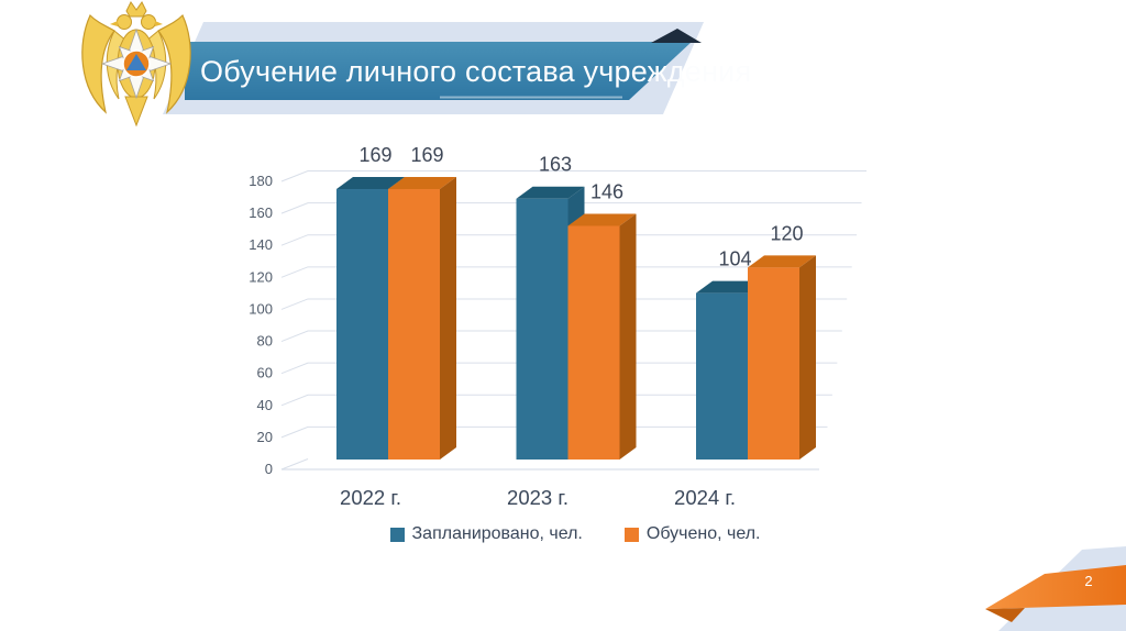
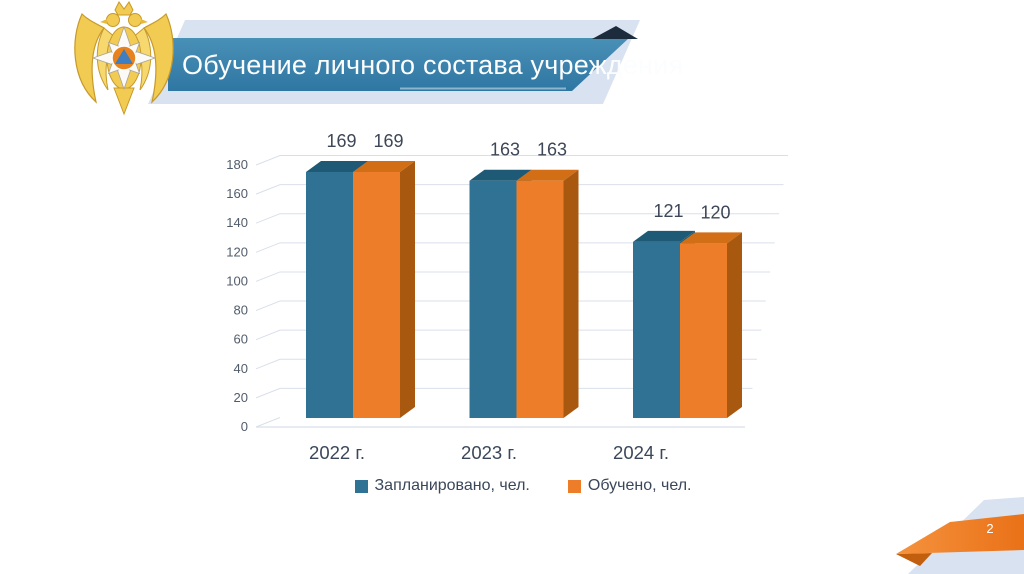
Обучено, чел./2023 г.: 146 -> 163
Запланировано, чел./2024 г.: 104 -> 121
